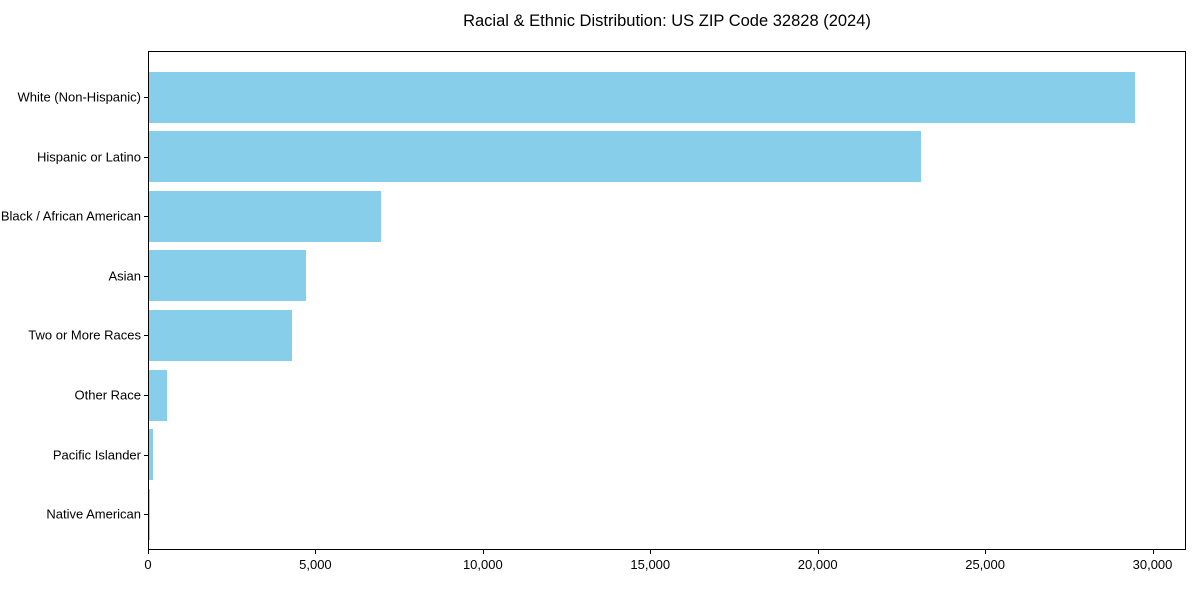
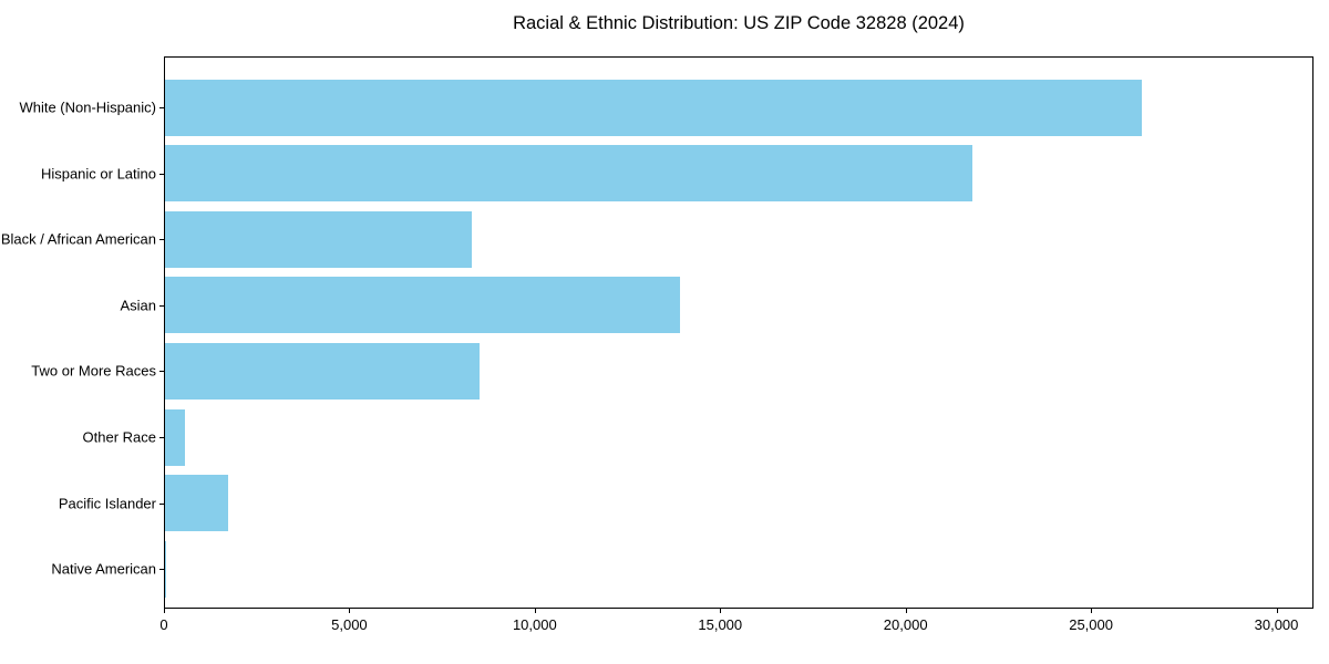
White (Non-Hispanic): 29500 -> 26400
Hispanic or Latino: 23100 -> 21800
Black / African American: 7000 -> 8300
Asian: 4700 -> 13900
Two or More Races: 4300 -> 8500
Pacific Islander: 100 -> 1700
